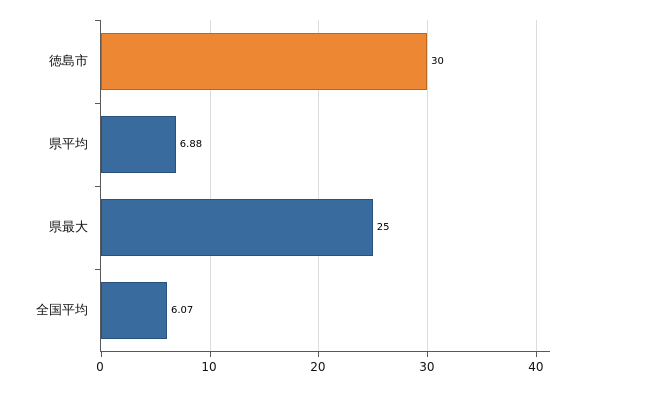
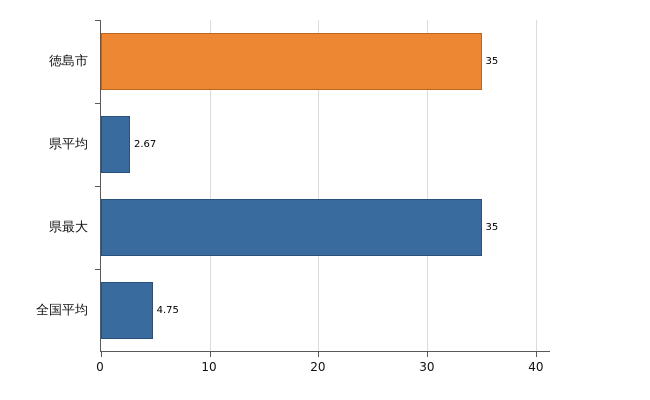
徳島市: 30 -> 35
県平均: 6.88 -> 2.67
県最大: 25 -> 35
全国平均: 6.07 -> 4.75
